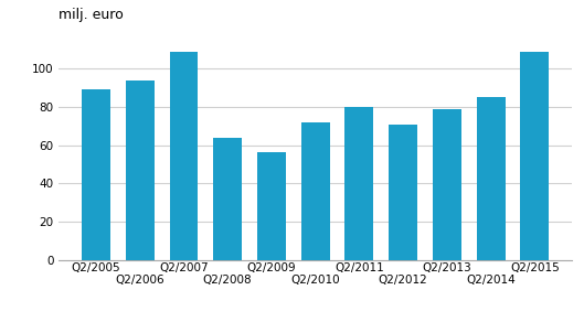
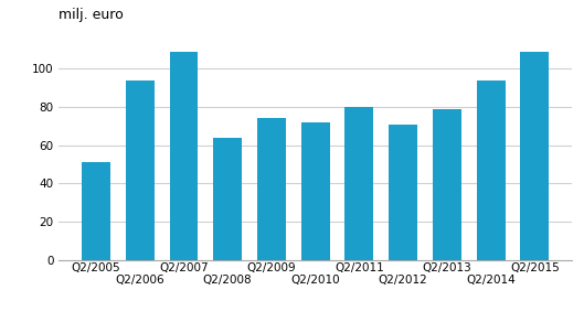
Q2/2005: 89 -> 51
Q2/2009: 56 -> 74
Q2/2014: 85 -> 94
